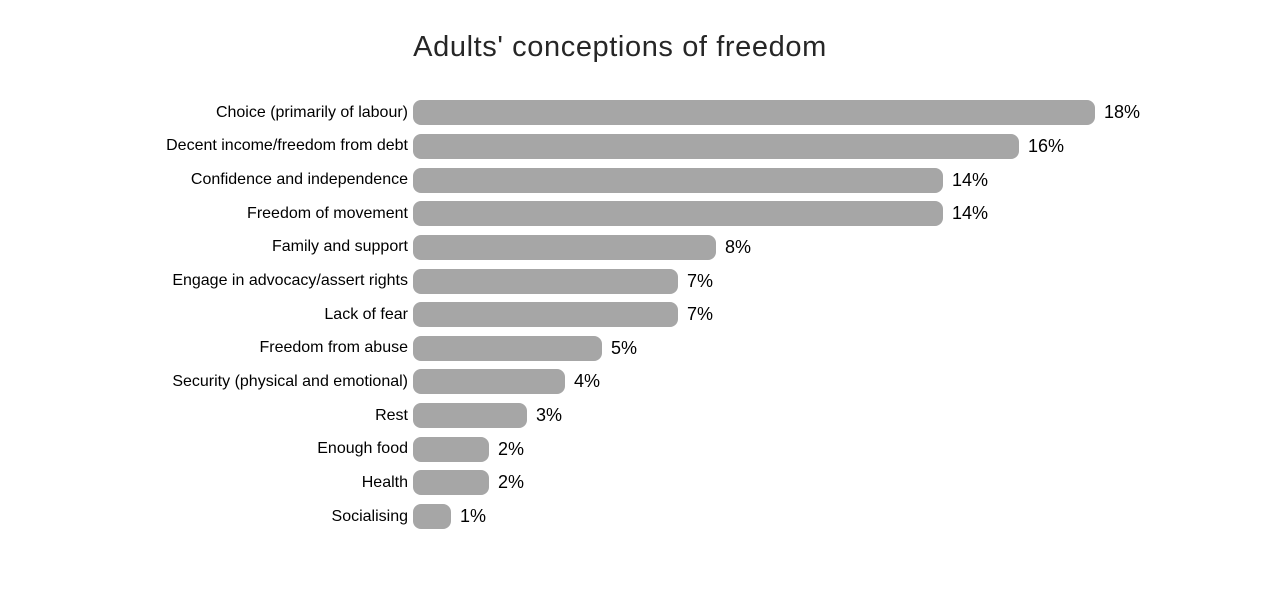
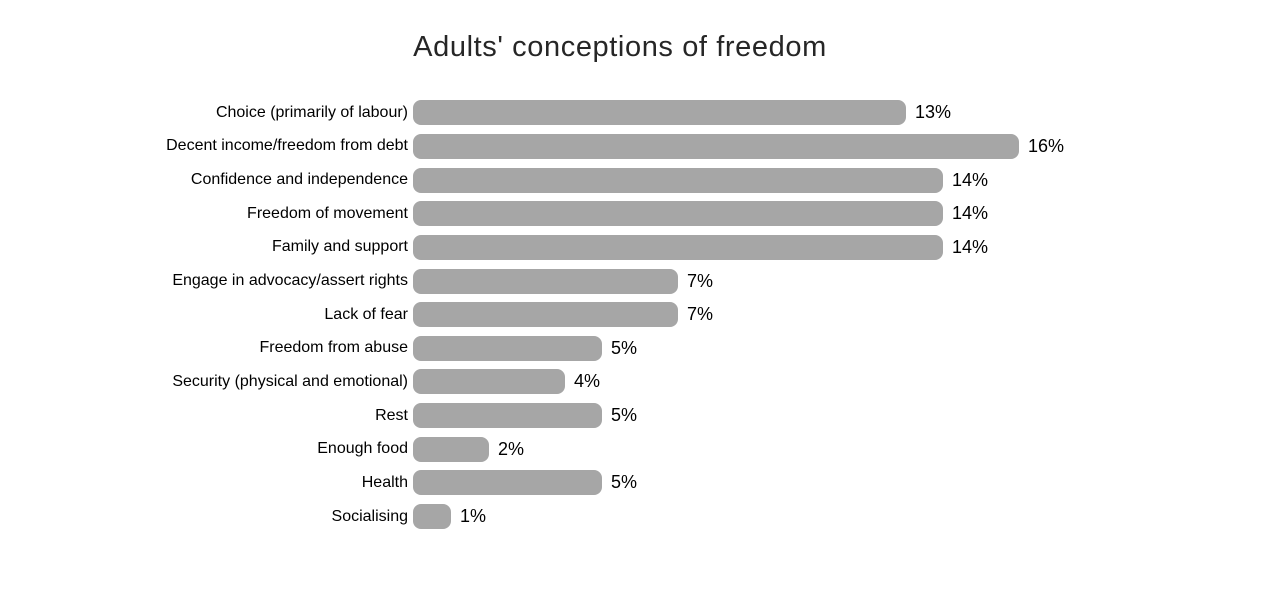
Choice (primarily of labour): 18% -> 13%
Family and support: 8% -> 14%
Rest: 3% -> 5%
Health: 2% -> 5%
